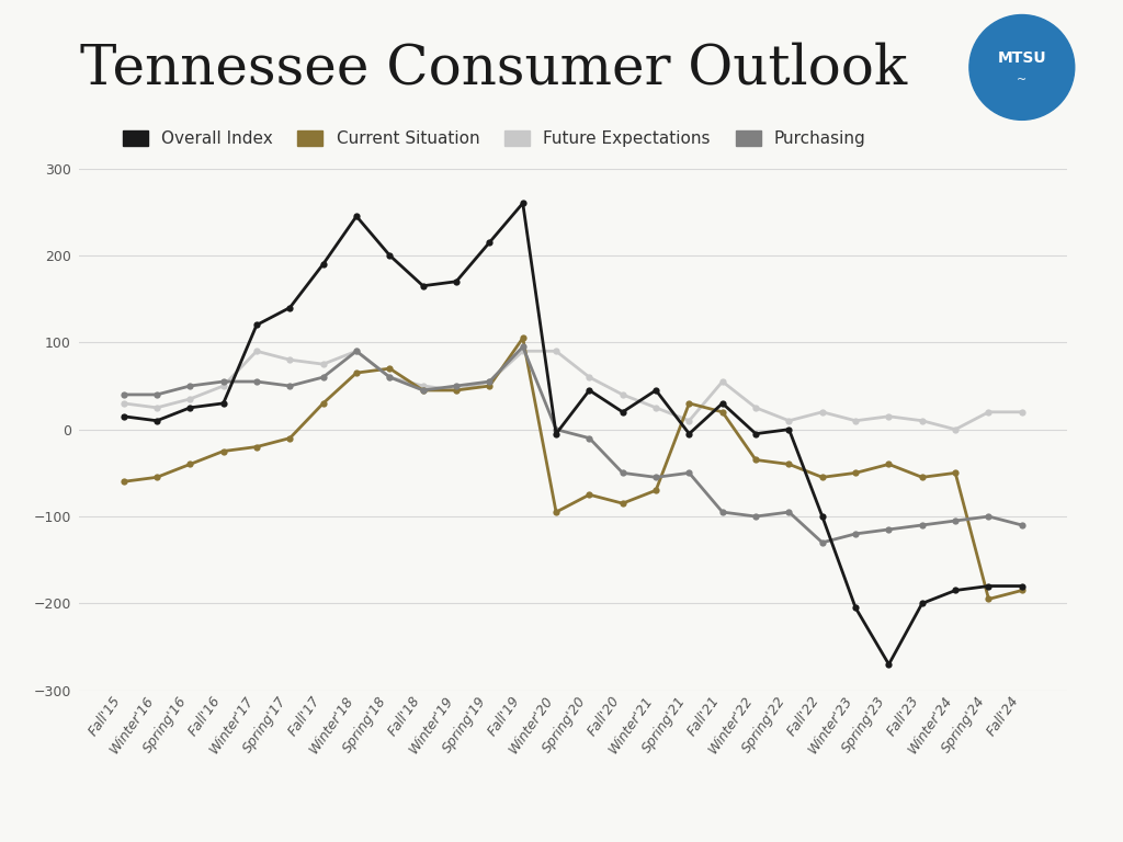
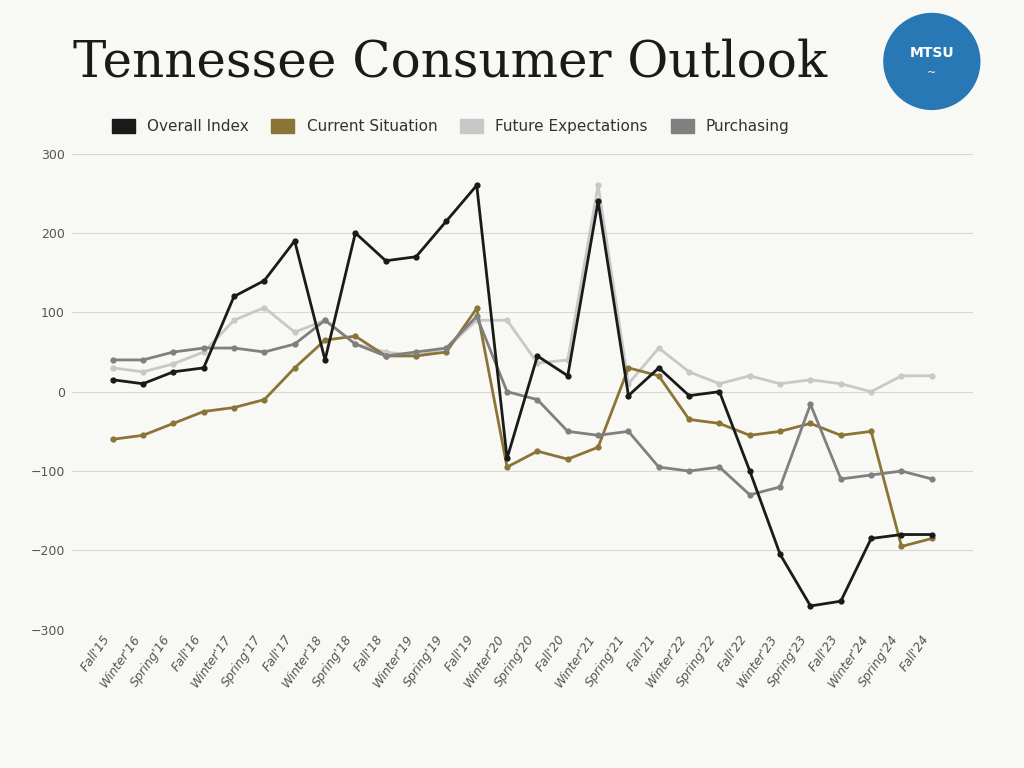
Future Expectations/Spring'17: 80 -> 106
Overall Index/Winter'18: 245 -> 40
Overall Index/Winter'20: -5 -> -84
Future Expectations/Spring'20: 60 -> 36
Overall Index/Winter'21: 45 -> 240
Future Expectations/Winter'21: 25 -> 260
Purchasing/Spring'23: -115 -> -16
Overall Index/Fall'23: -200 -> -264
